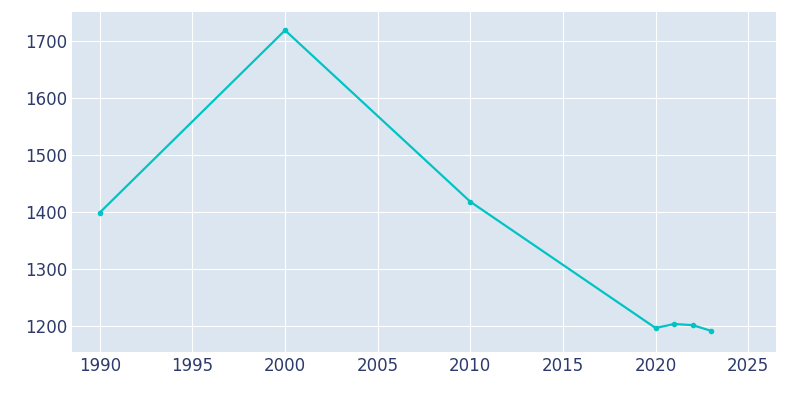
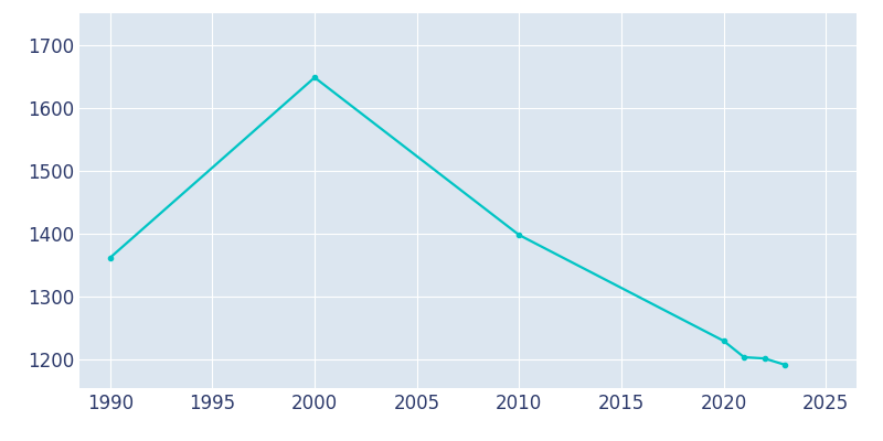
1990: 1399 -> 1362
2000: 1718 -> 1648
2010: 1418 -> 1398
2020: 1197 -> 1230
